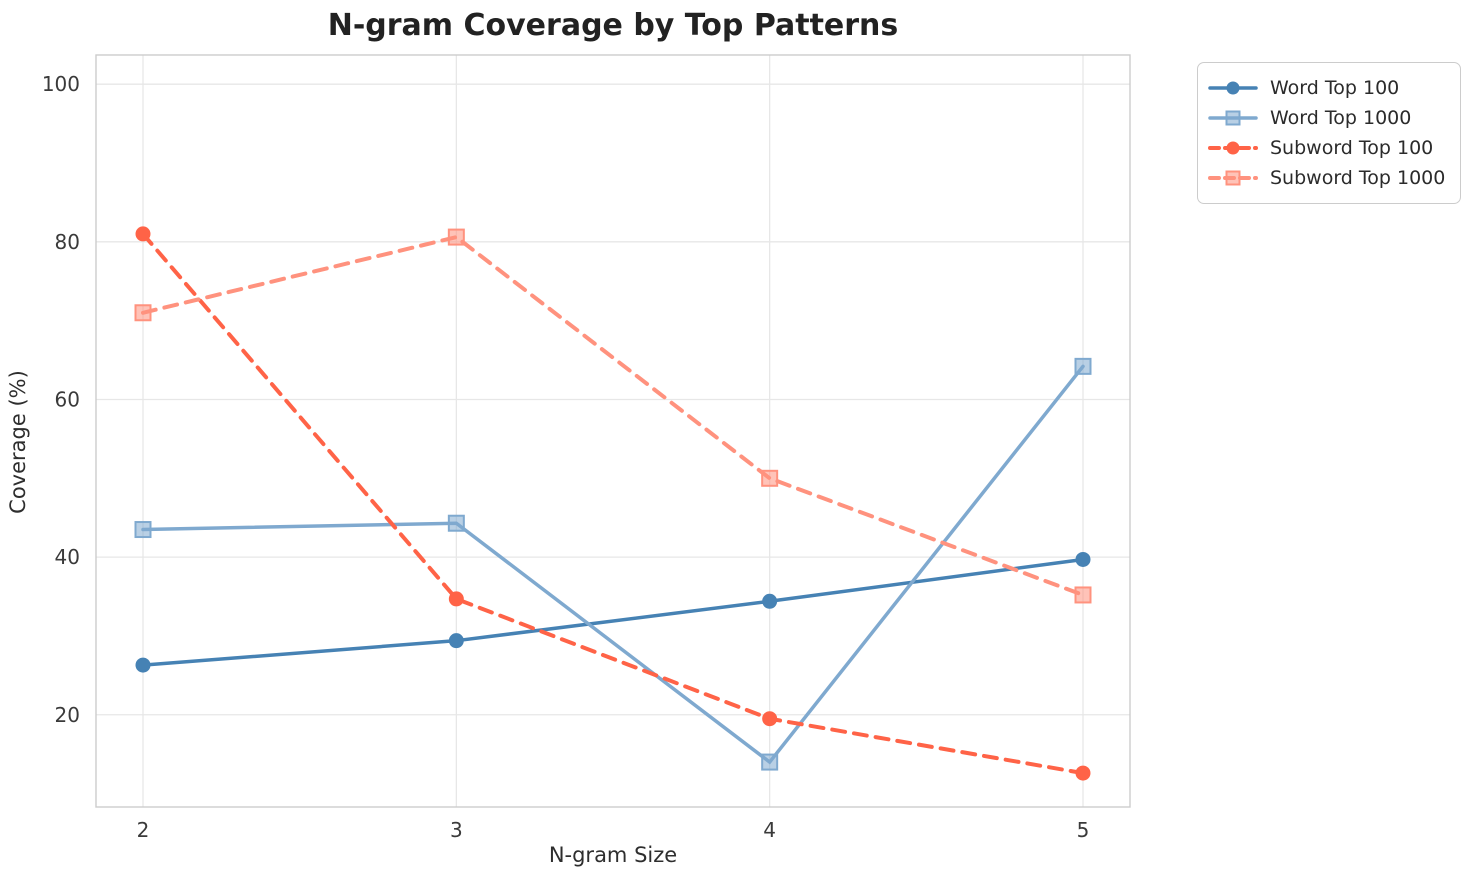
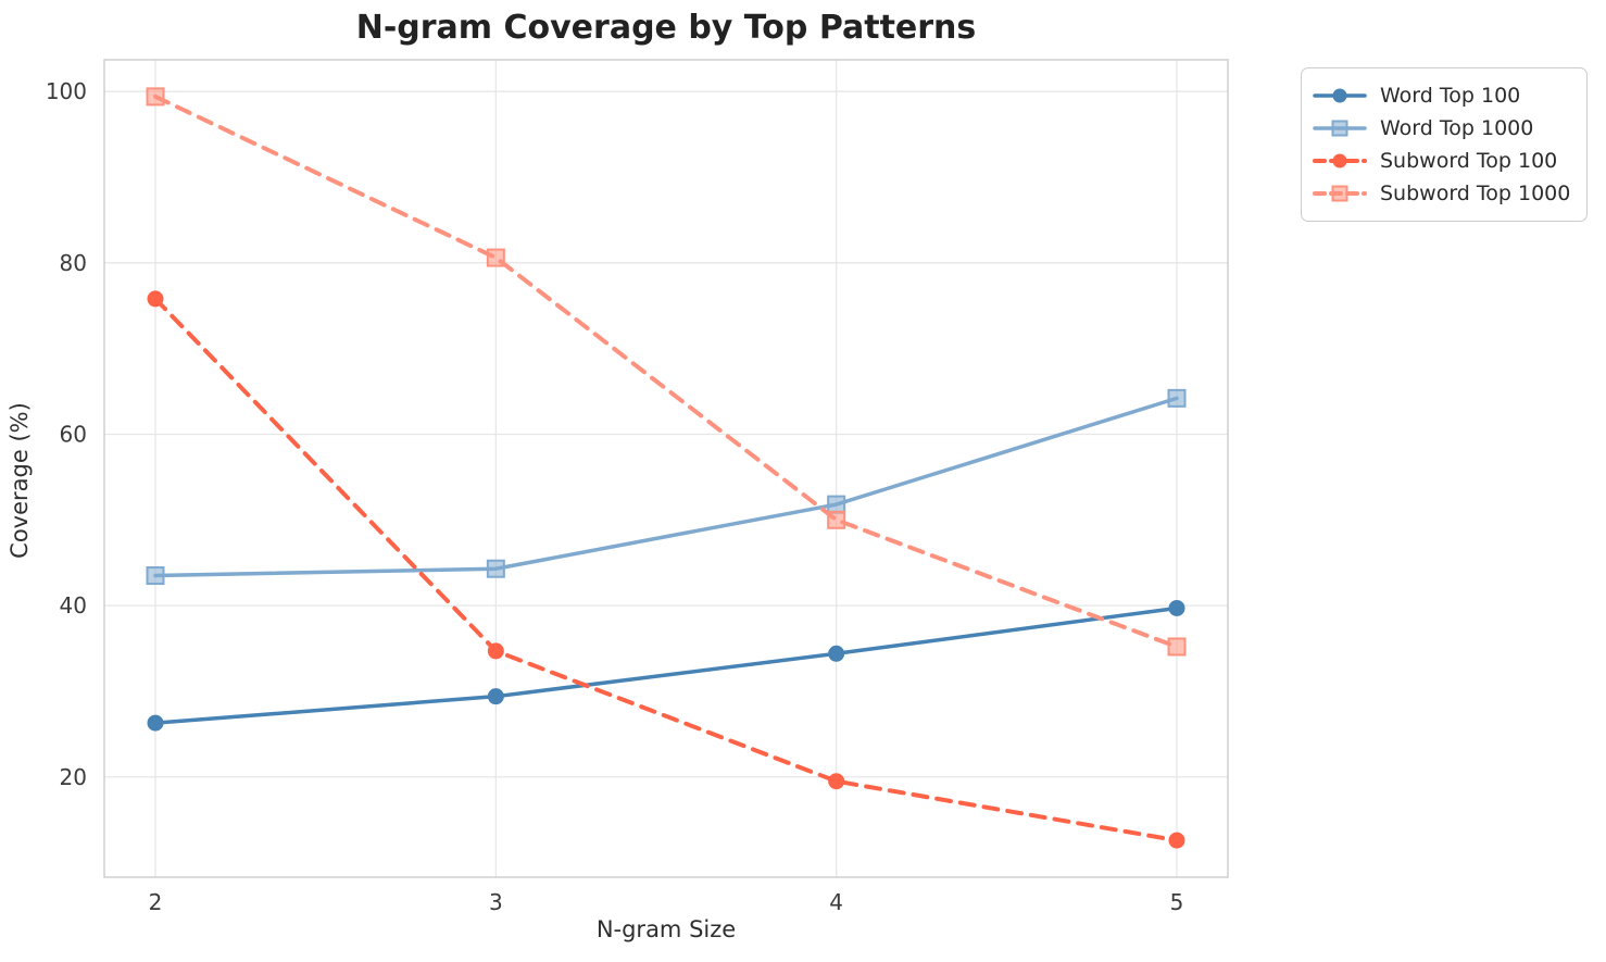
Subword Top 100/2: 81 -> 76
Subword Top 1000/2: 71 -> 99
Word Top 1000/4: 14 -> 52
